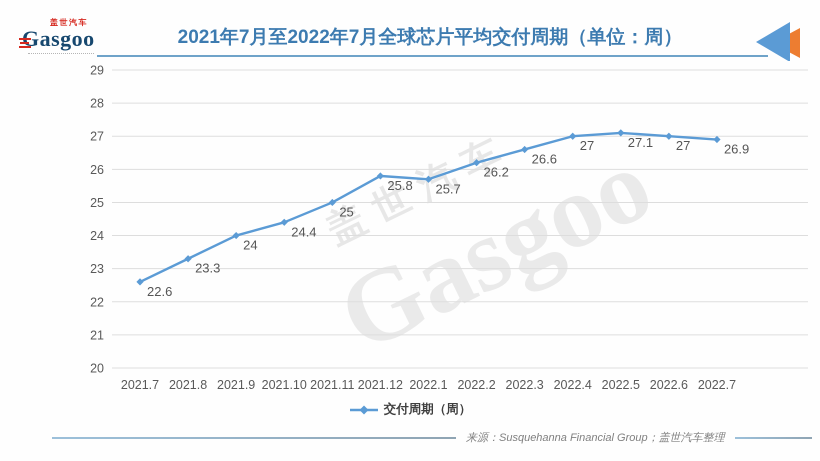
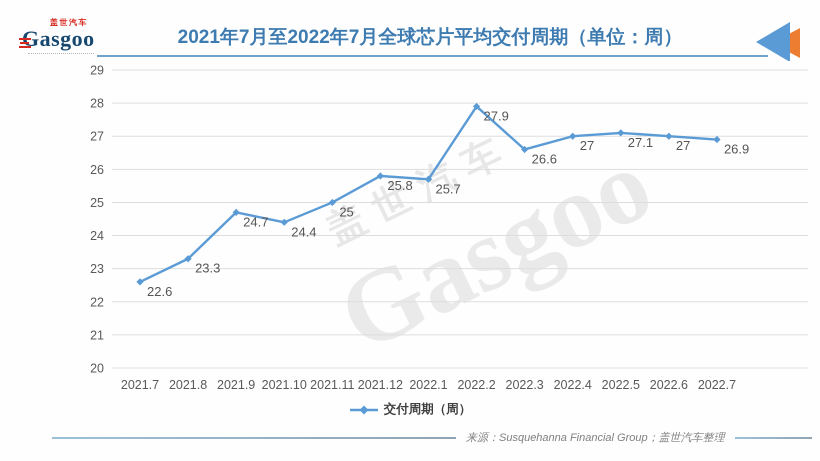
2021.9: 24 -> 24.7
2022.2: 26.2 -> 27.9
